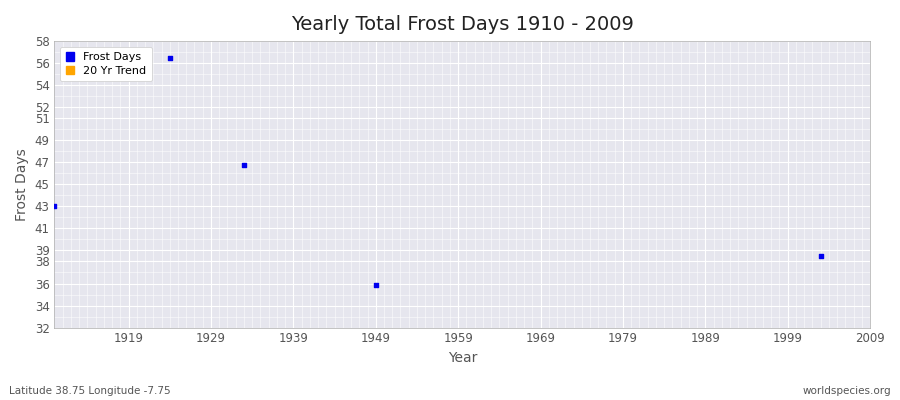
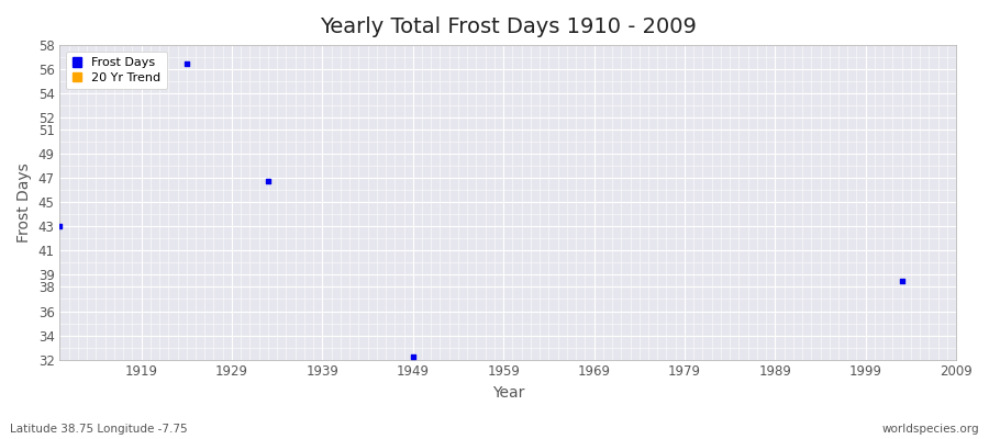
1949: 35.9 -> 32.2
